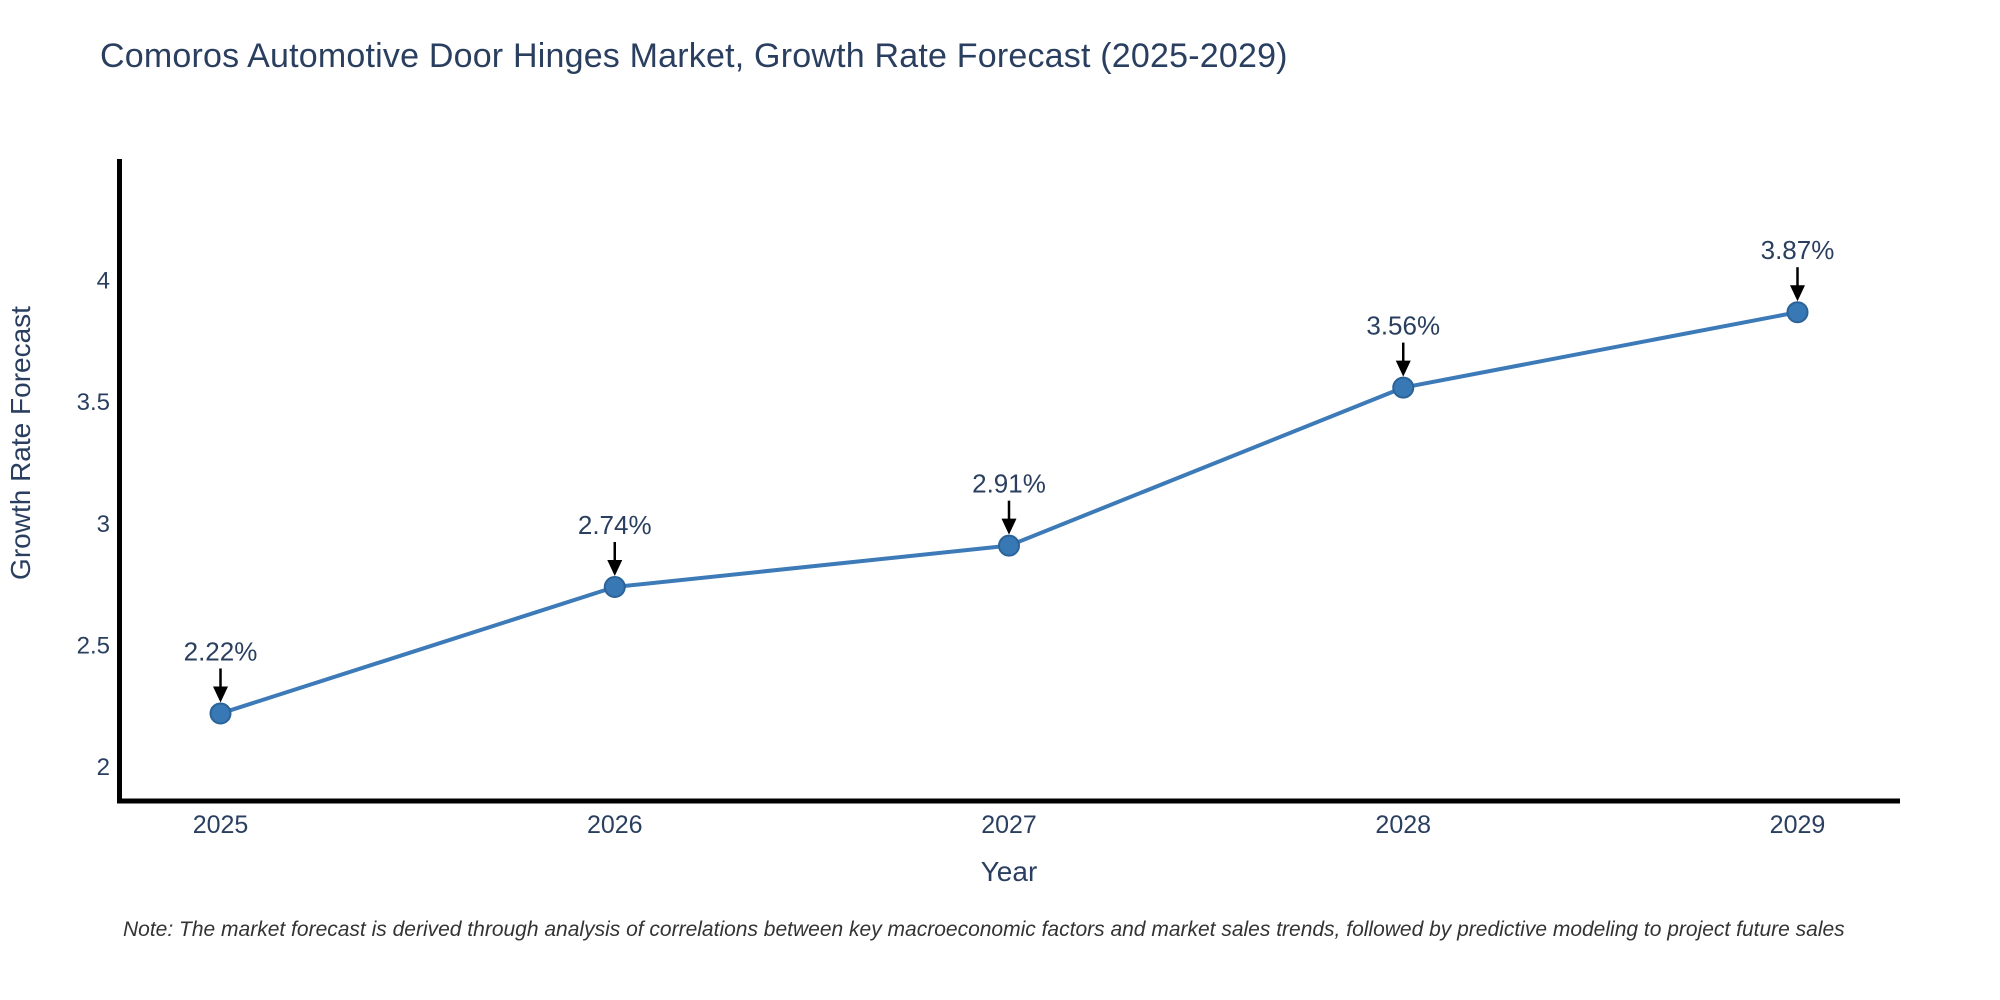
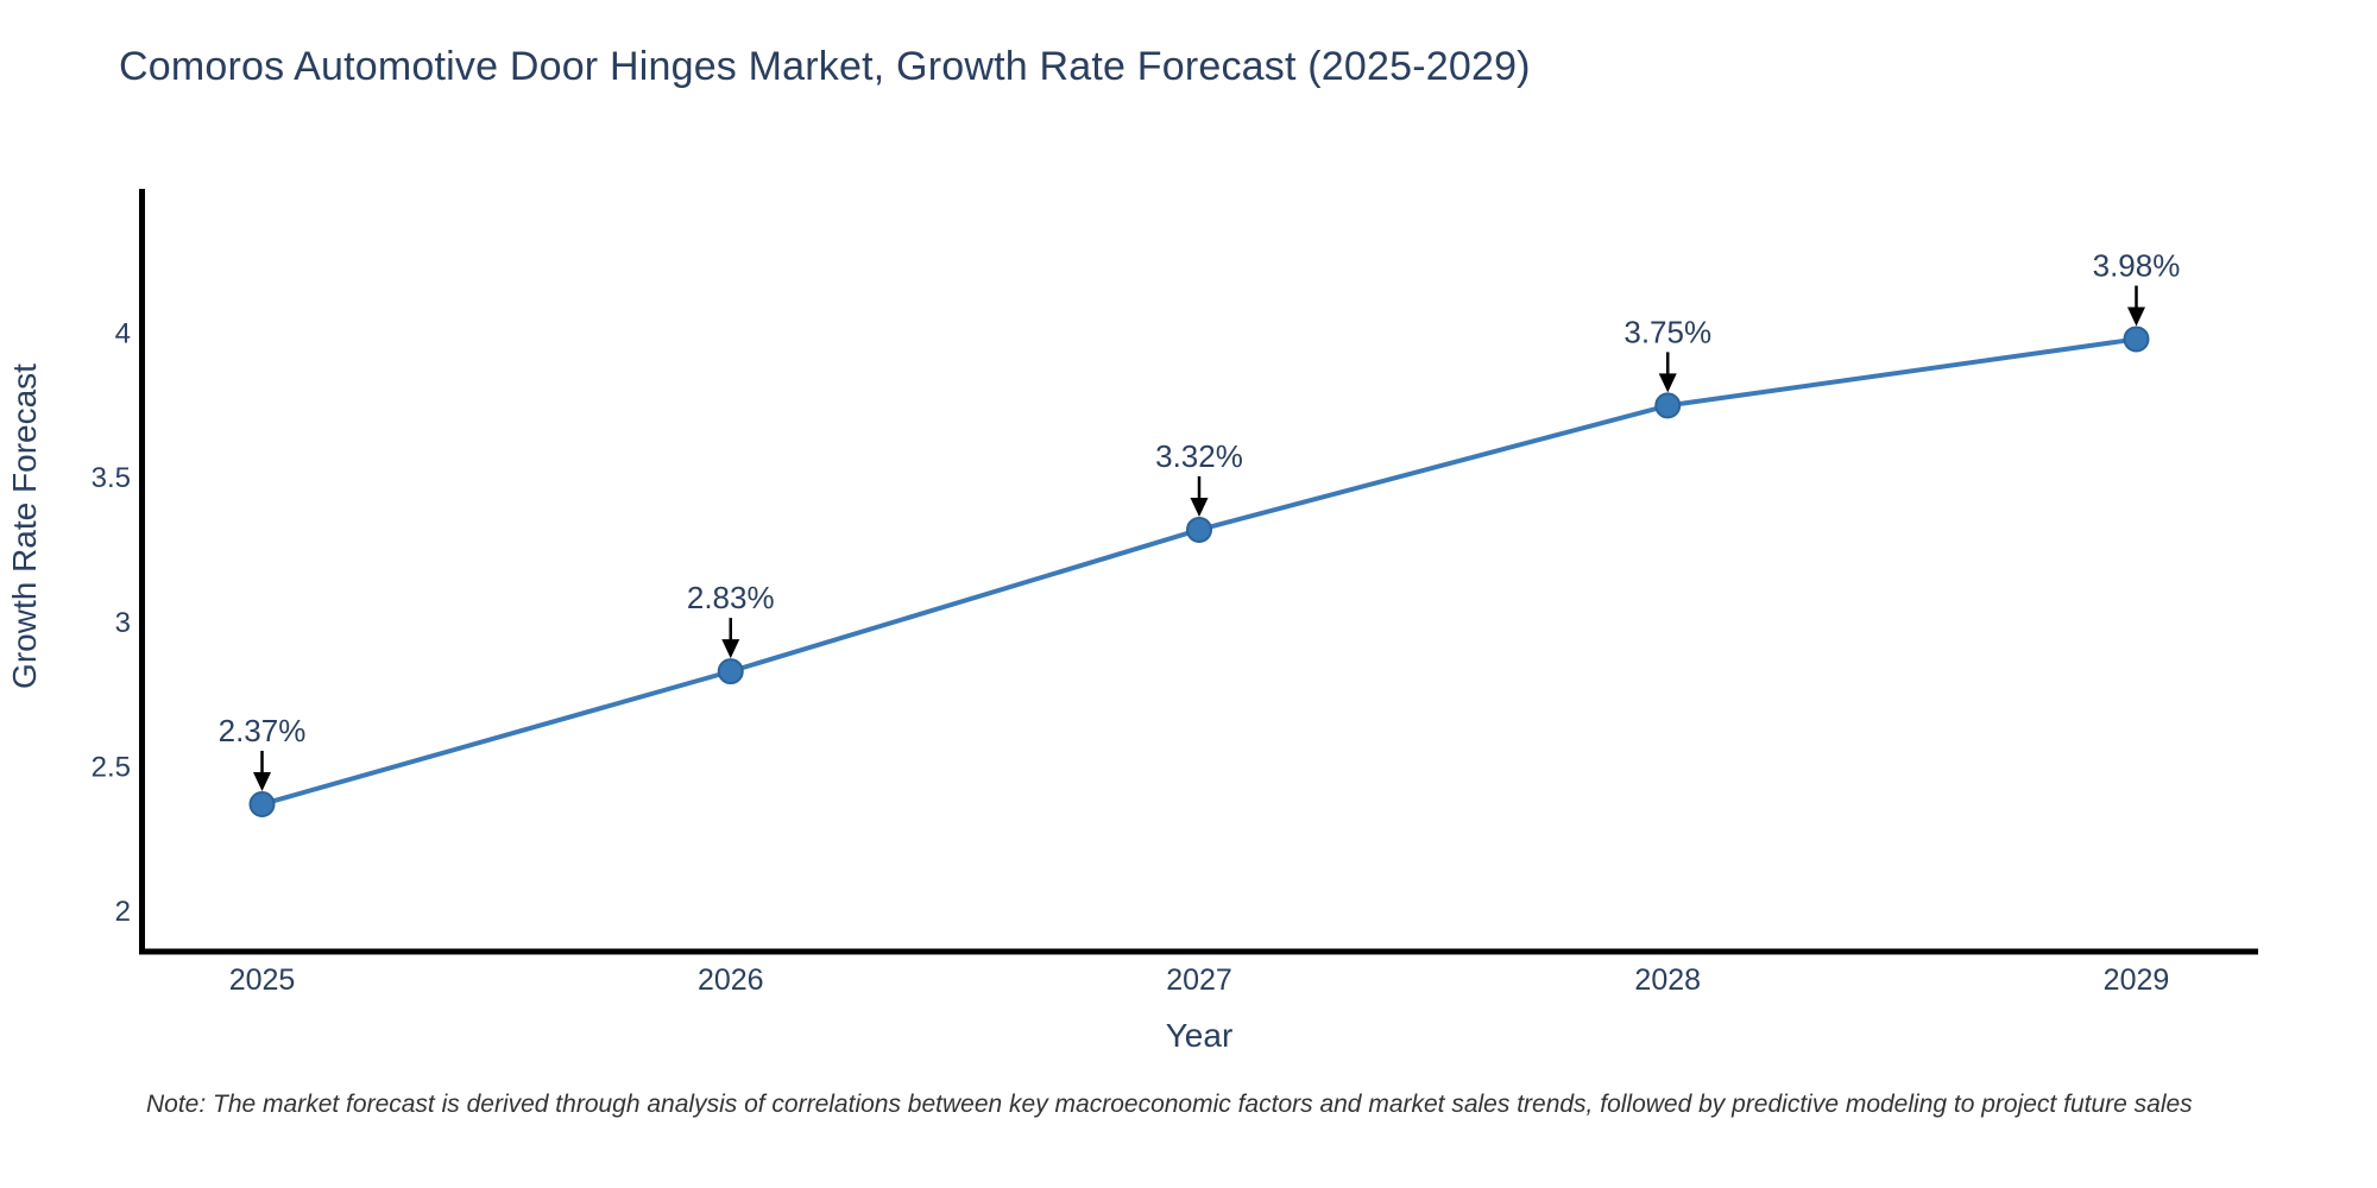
2025: 2.22% -> 2.37%
2026: 2.74% -> 2.83%
2027: 2.91% -> 3.32%
2028: 3.56% -> 3.75%
2029: 3.87% -> 3.98%
